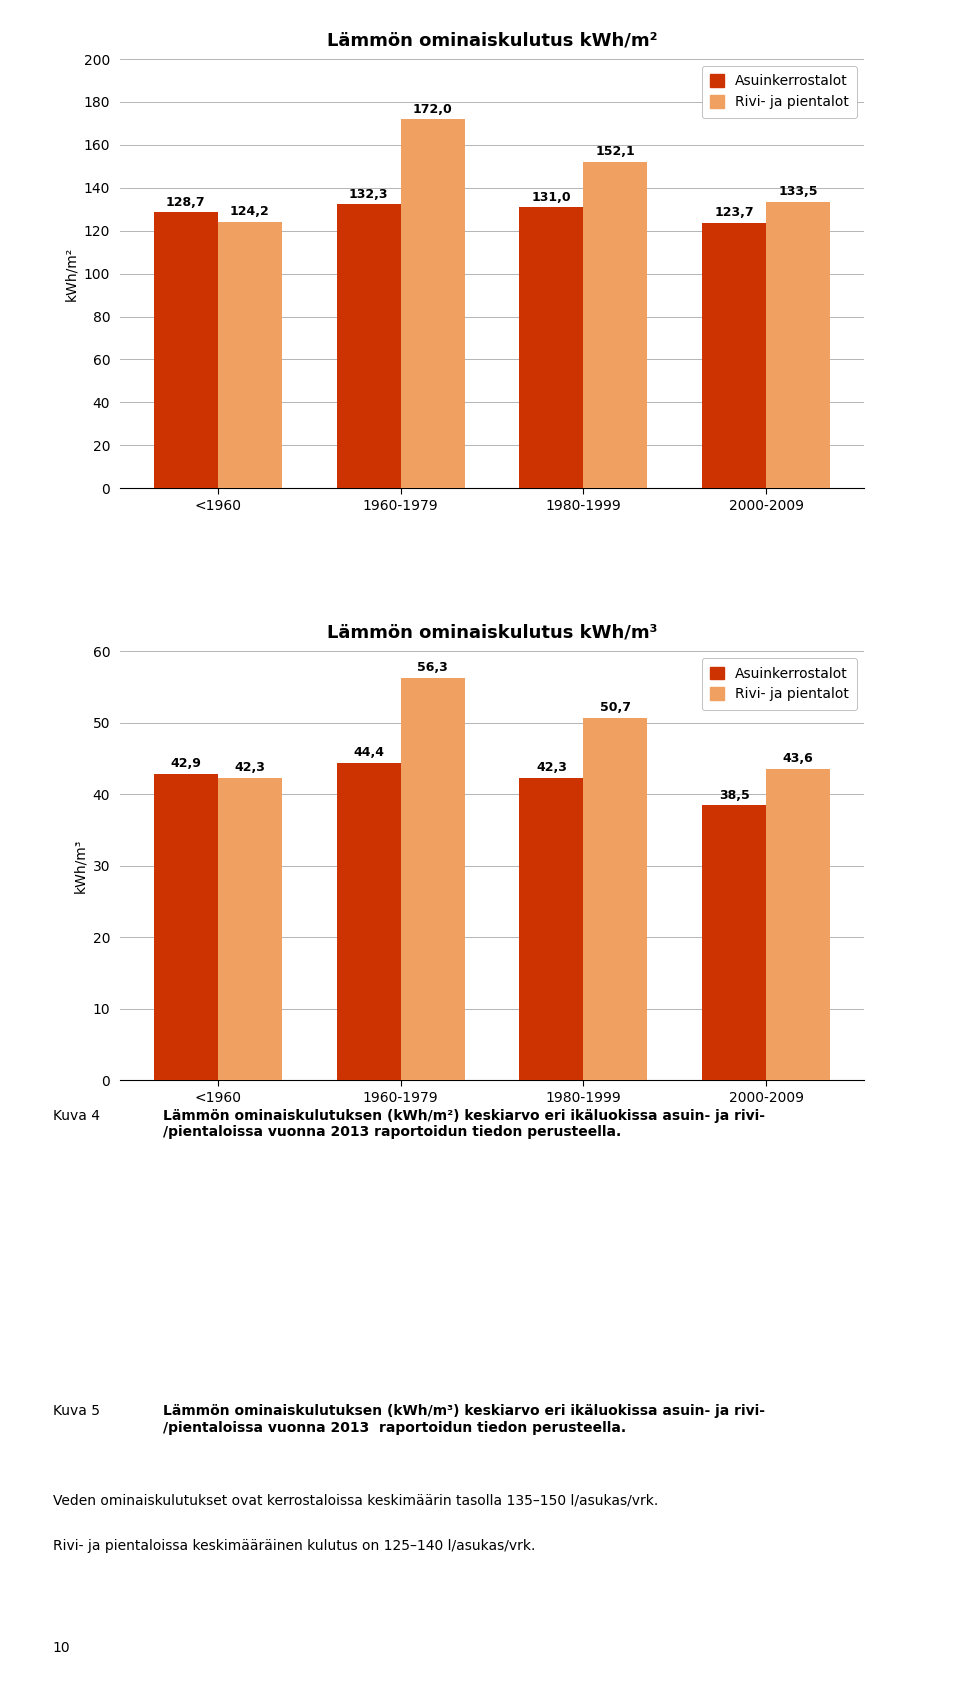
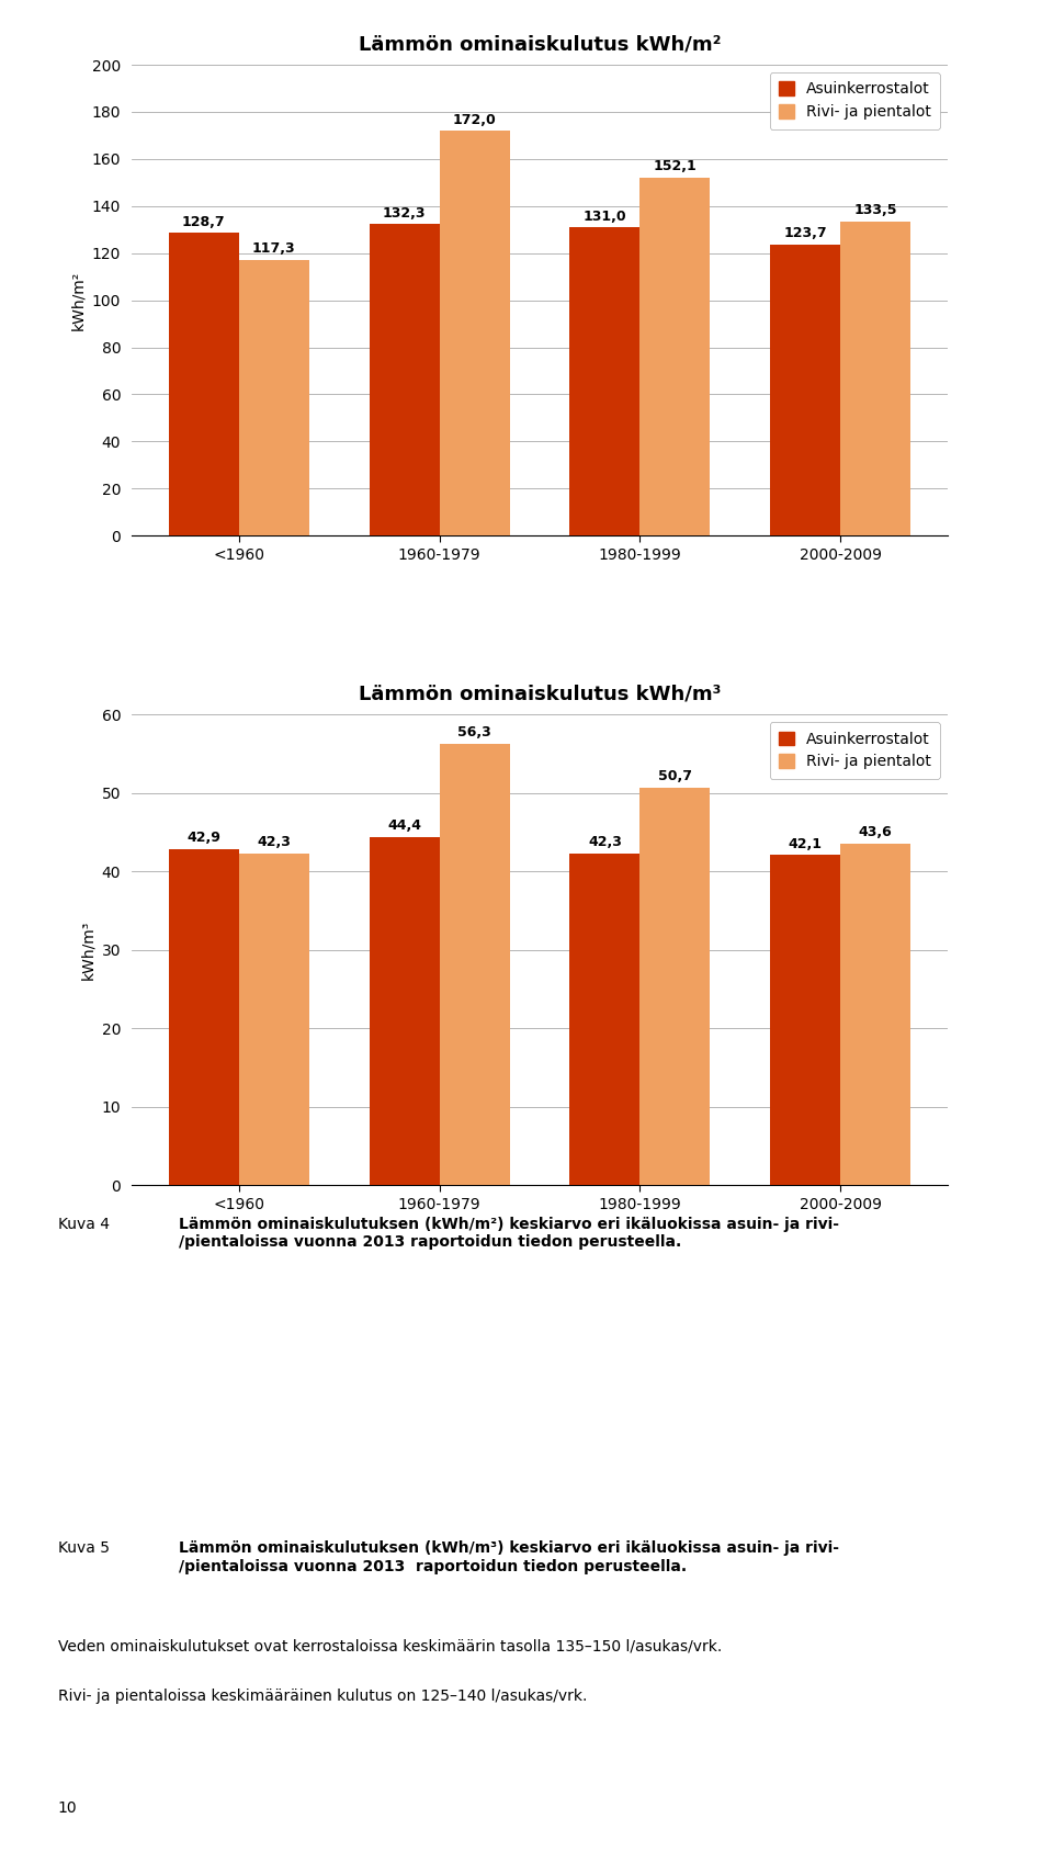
Lämmön ominaiskulutus kWh/m²/Rivi- ja pientalot/<1960: 124,2 -> 117,3
Lämmön ominaiskulutus kWh/m³/Asuinkerrostalot/2000-2009: 38,5 -> 42,1
